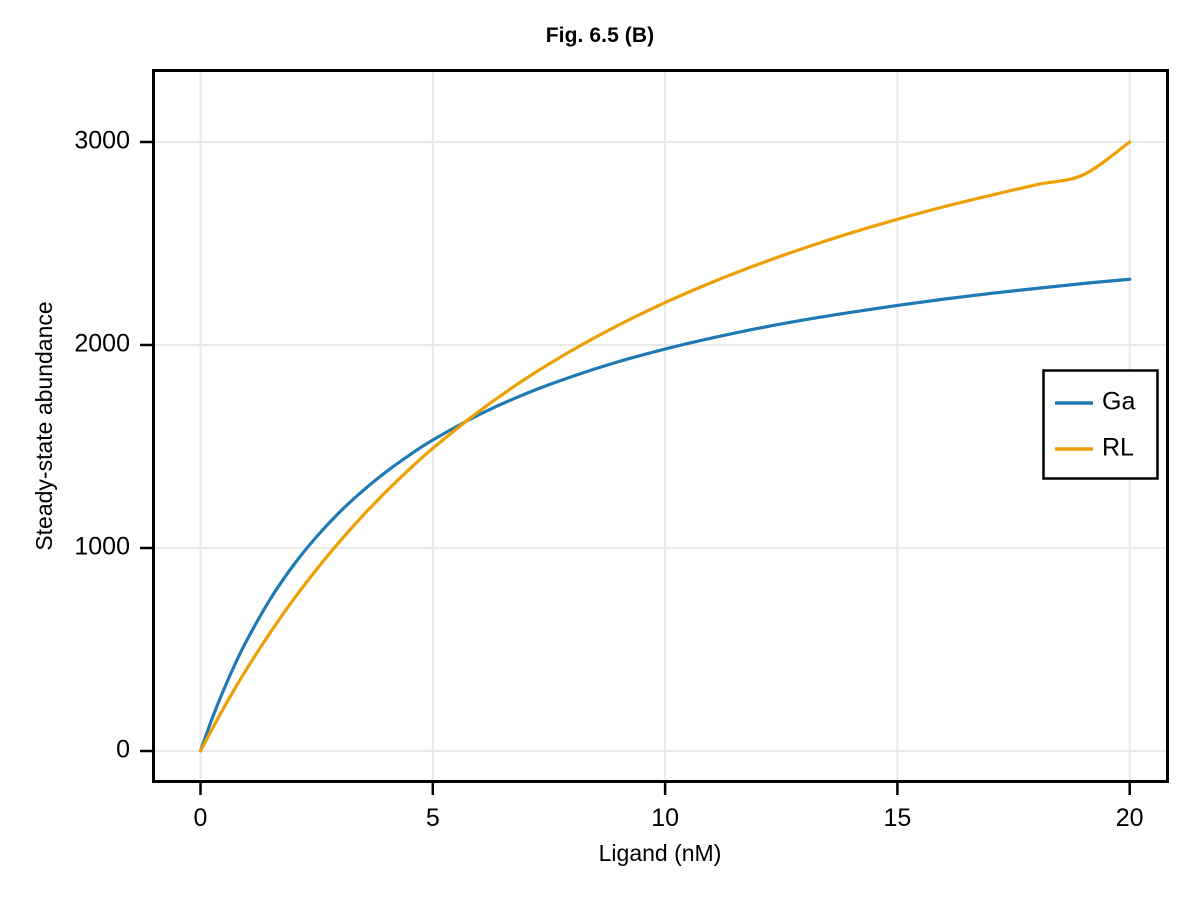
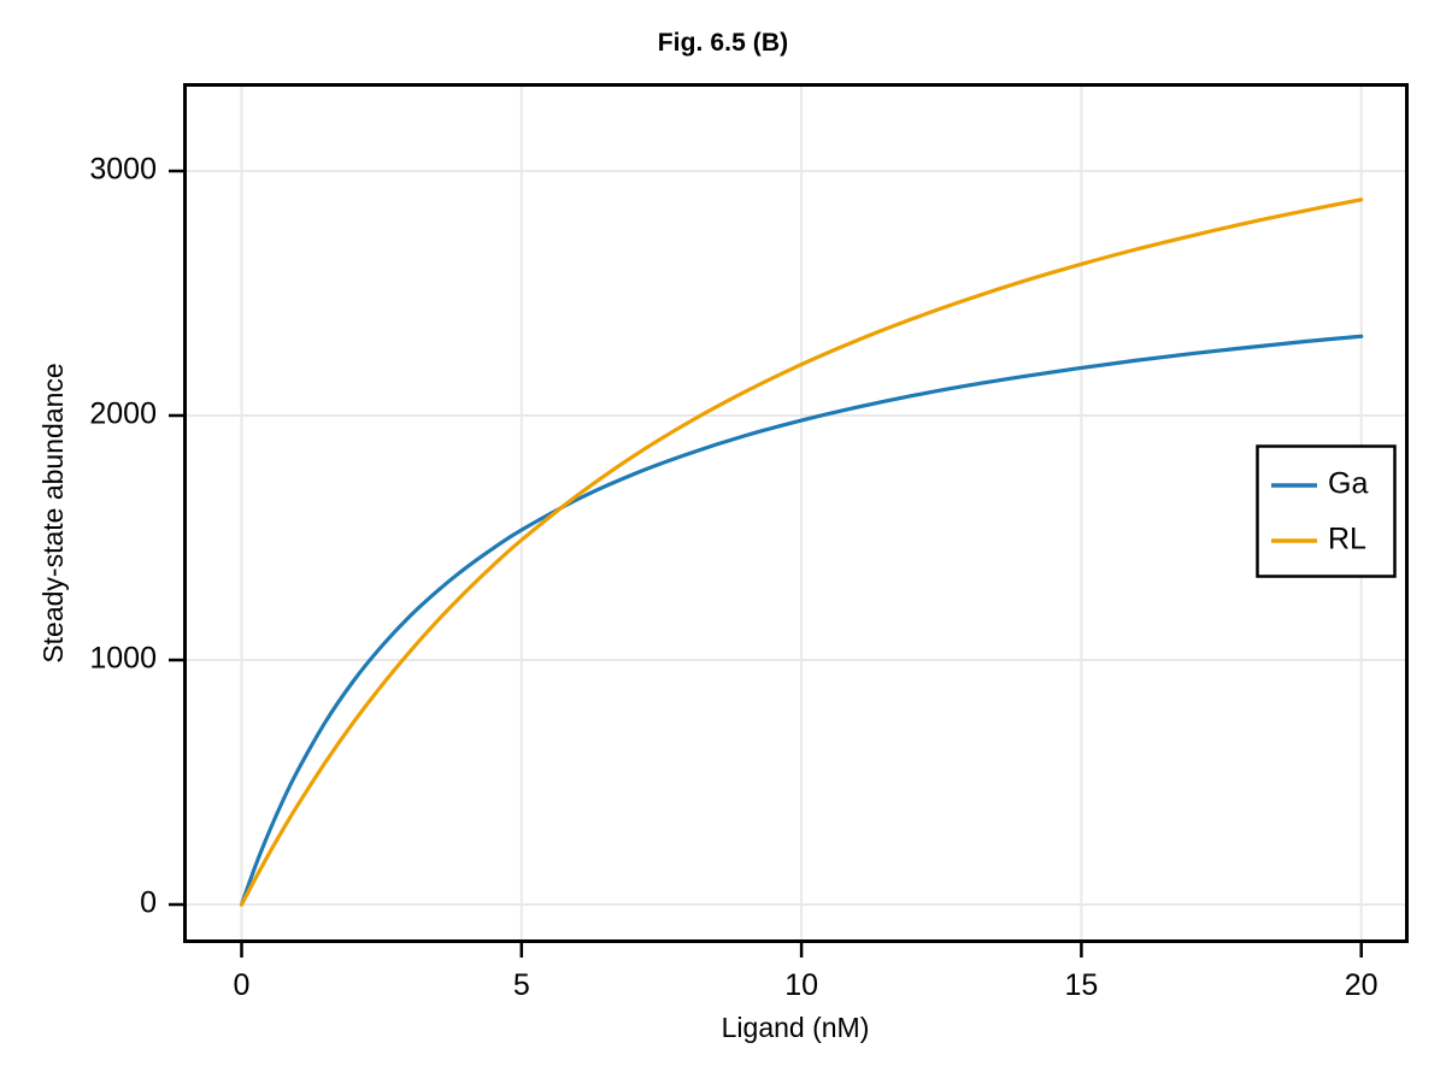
RL/20: 3000 -> 2880
